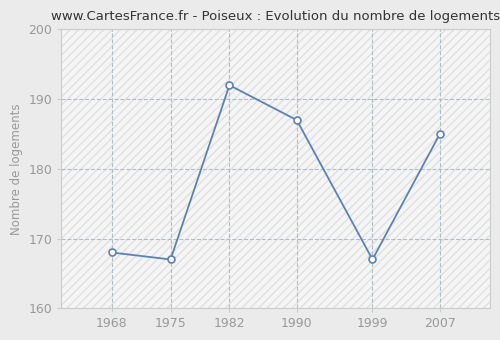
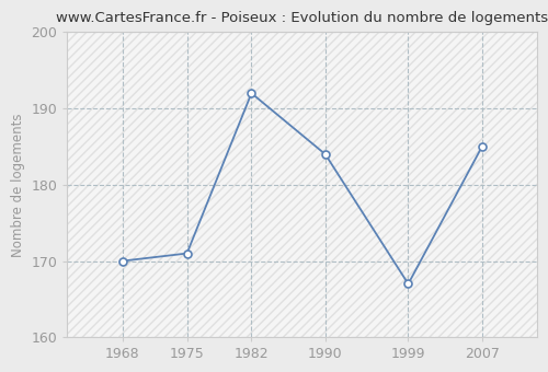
1968: 168 -> 170
1975: 167 -> 171
1990: 187 -> 184
